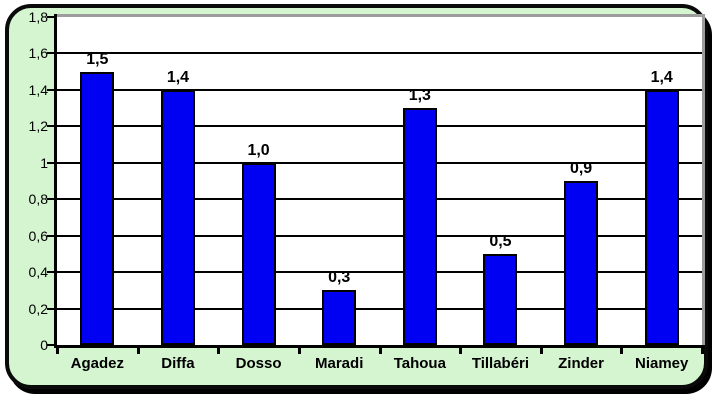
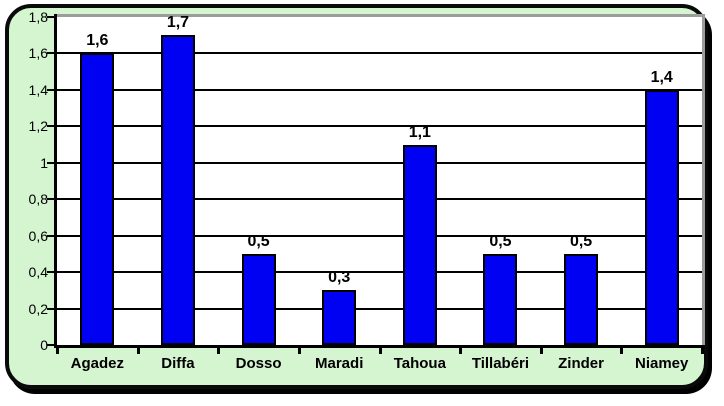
Agadez: 1,5 -> 1,6
Diffa: 1,4 -> 1,7
Dosso: 1,0 -> 0,5
Tahoua: 1,3 -> 1,1
Zinder: 0,9 -> 0,5
